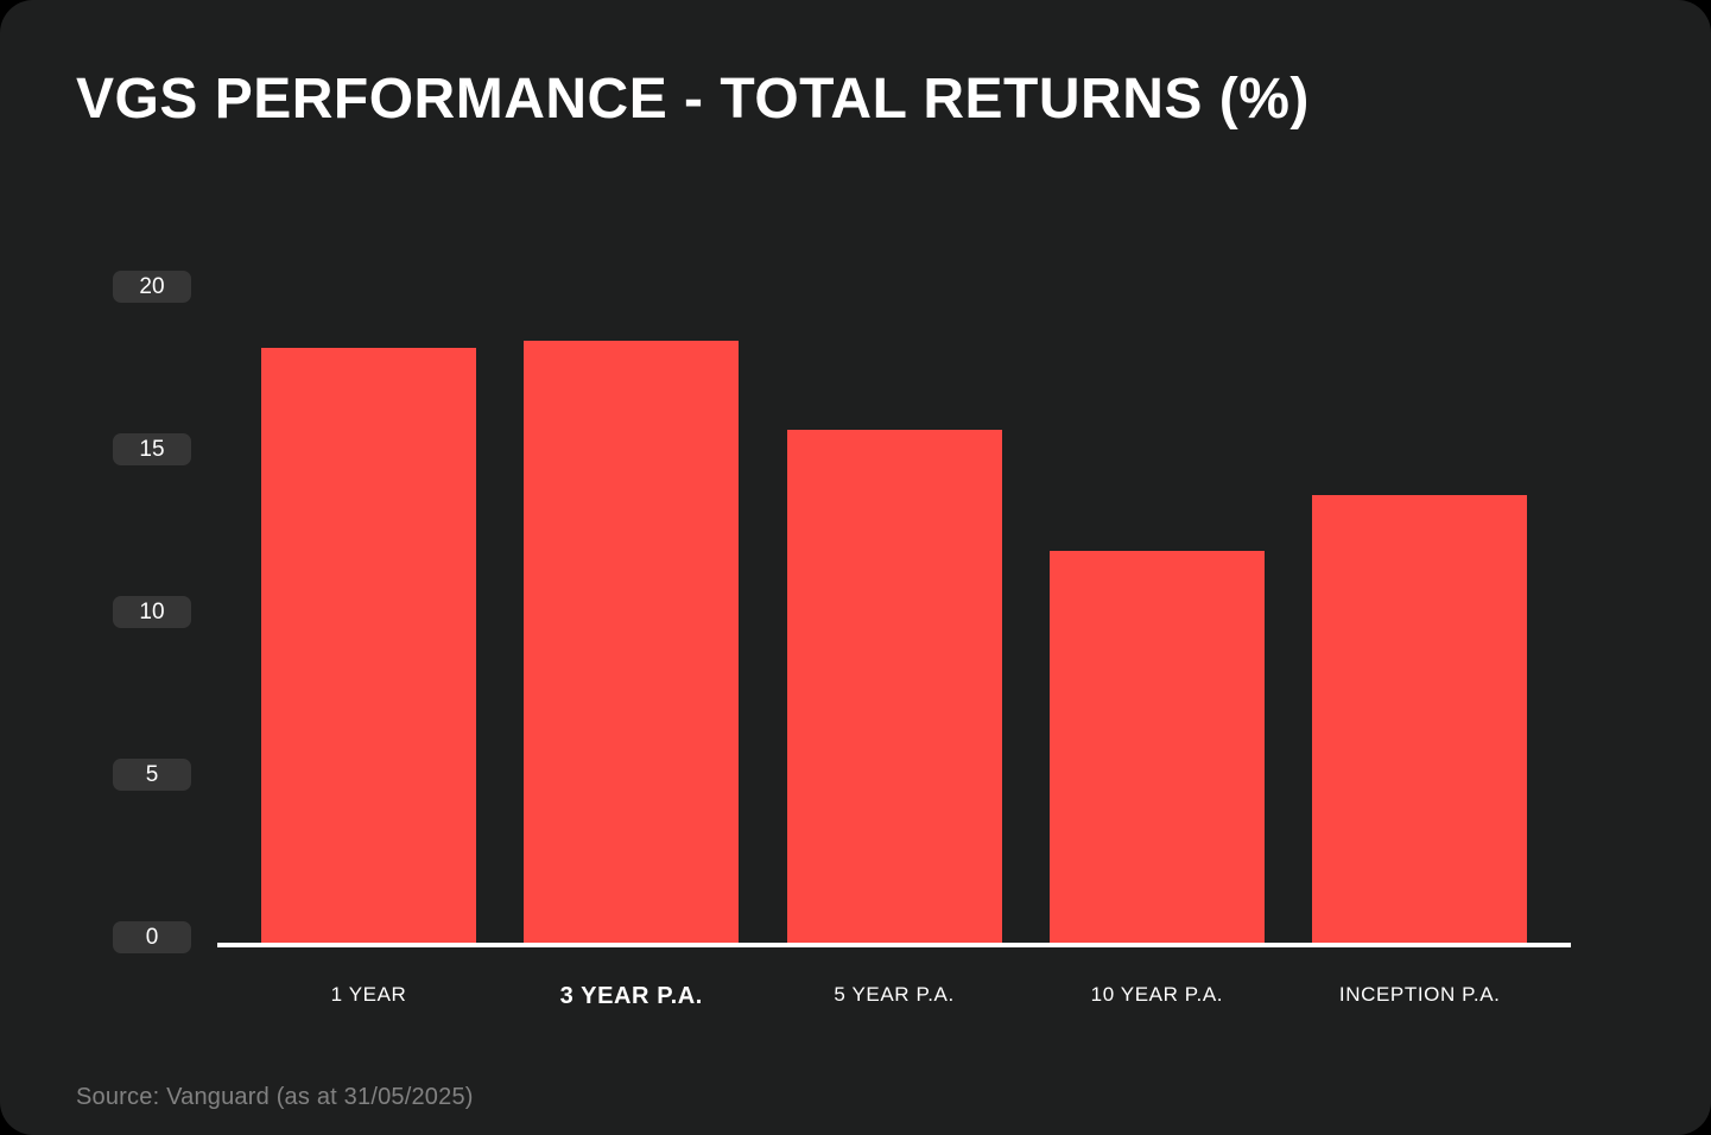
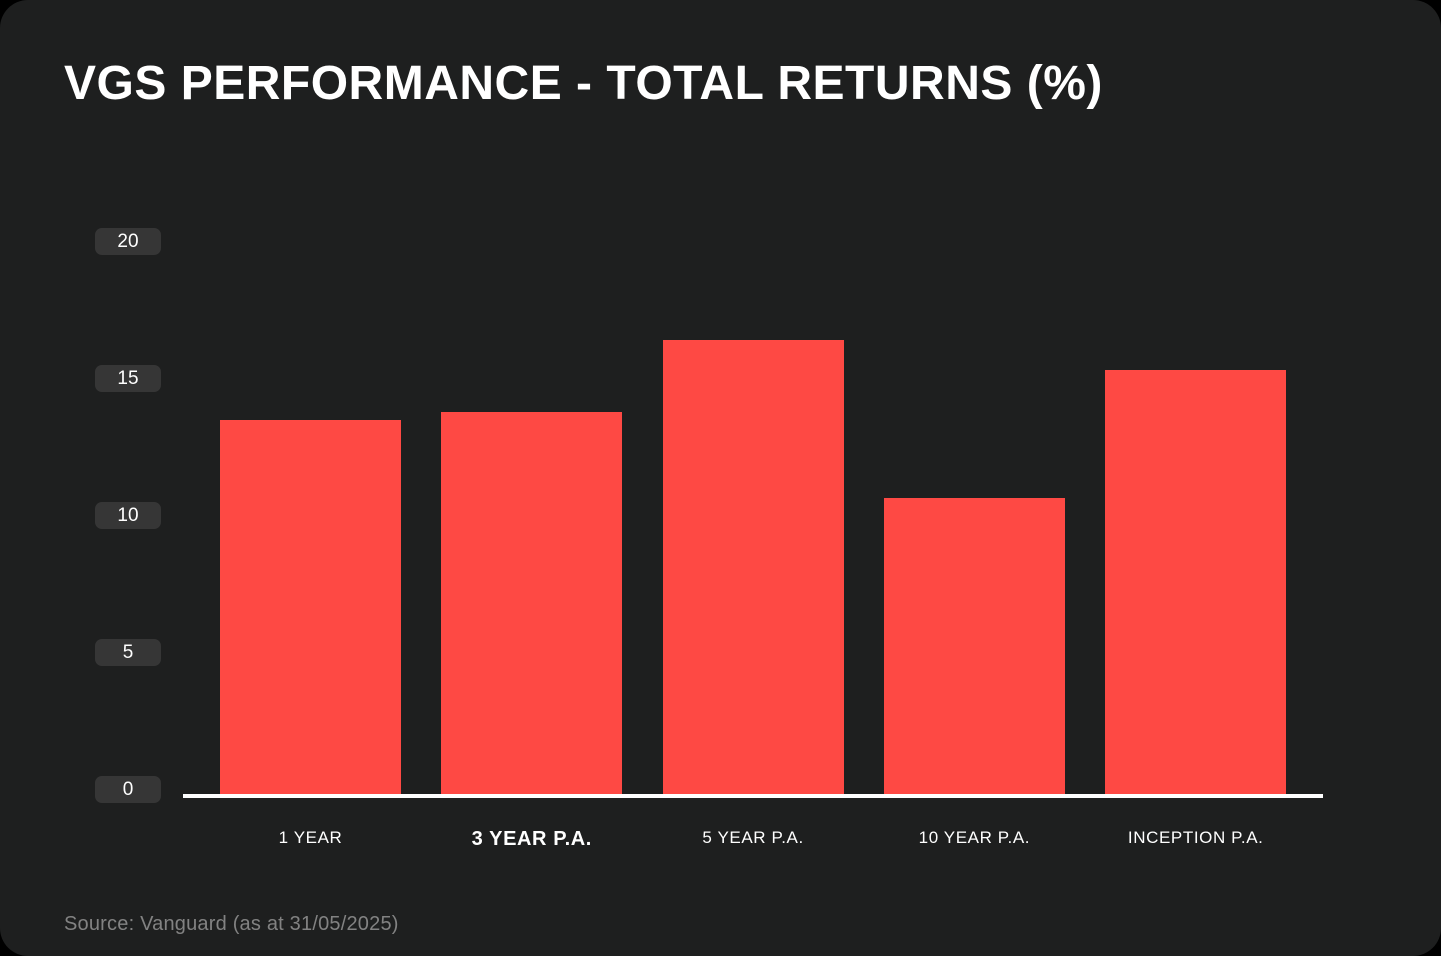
1 YEAR: 18.1 -> 13.5
3 YEAR P.A.: 18.3 -> 13.8
5 YEAR P.A.: 15.6 -> 16.4
10 YEAR P.A.: 11.9 -> 10.7
INCEPTION P.A.: 13.6 -> 15.3
